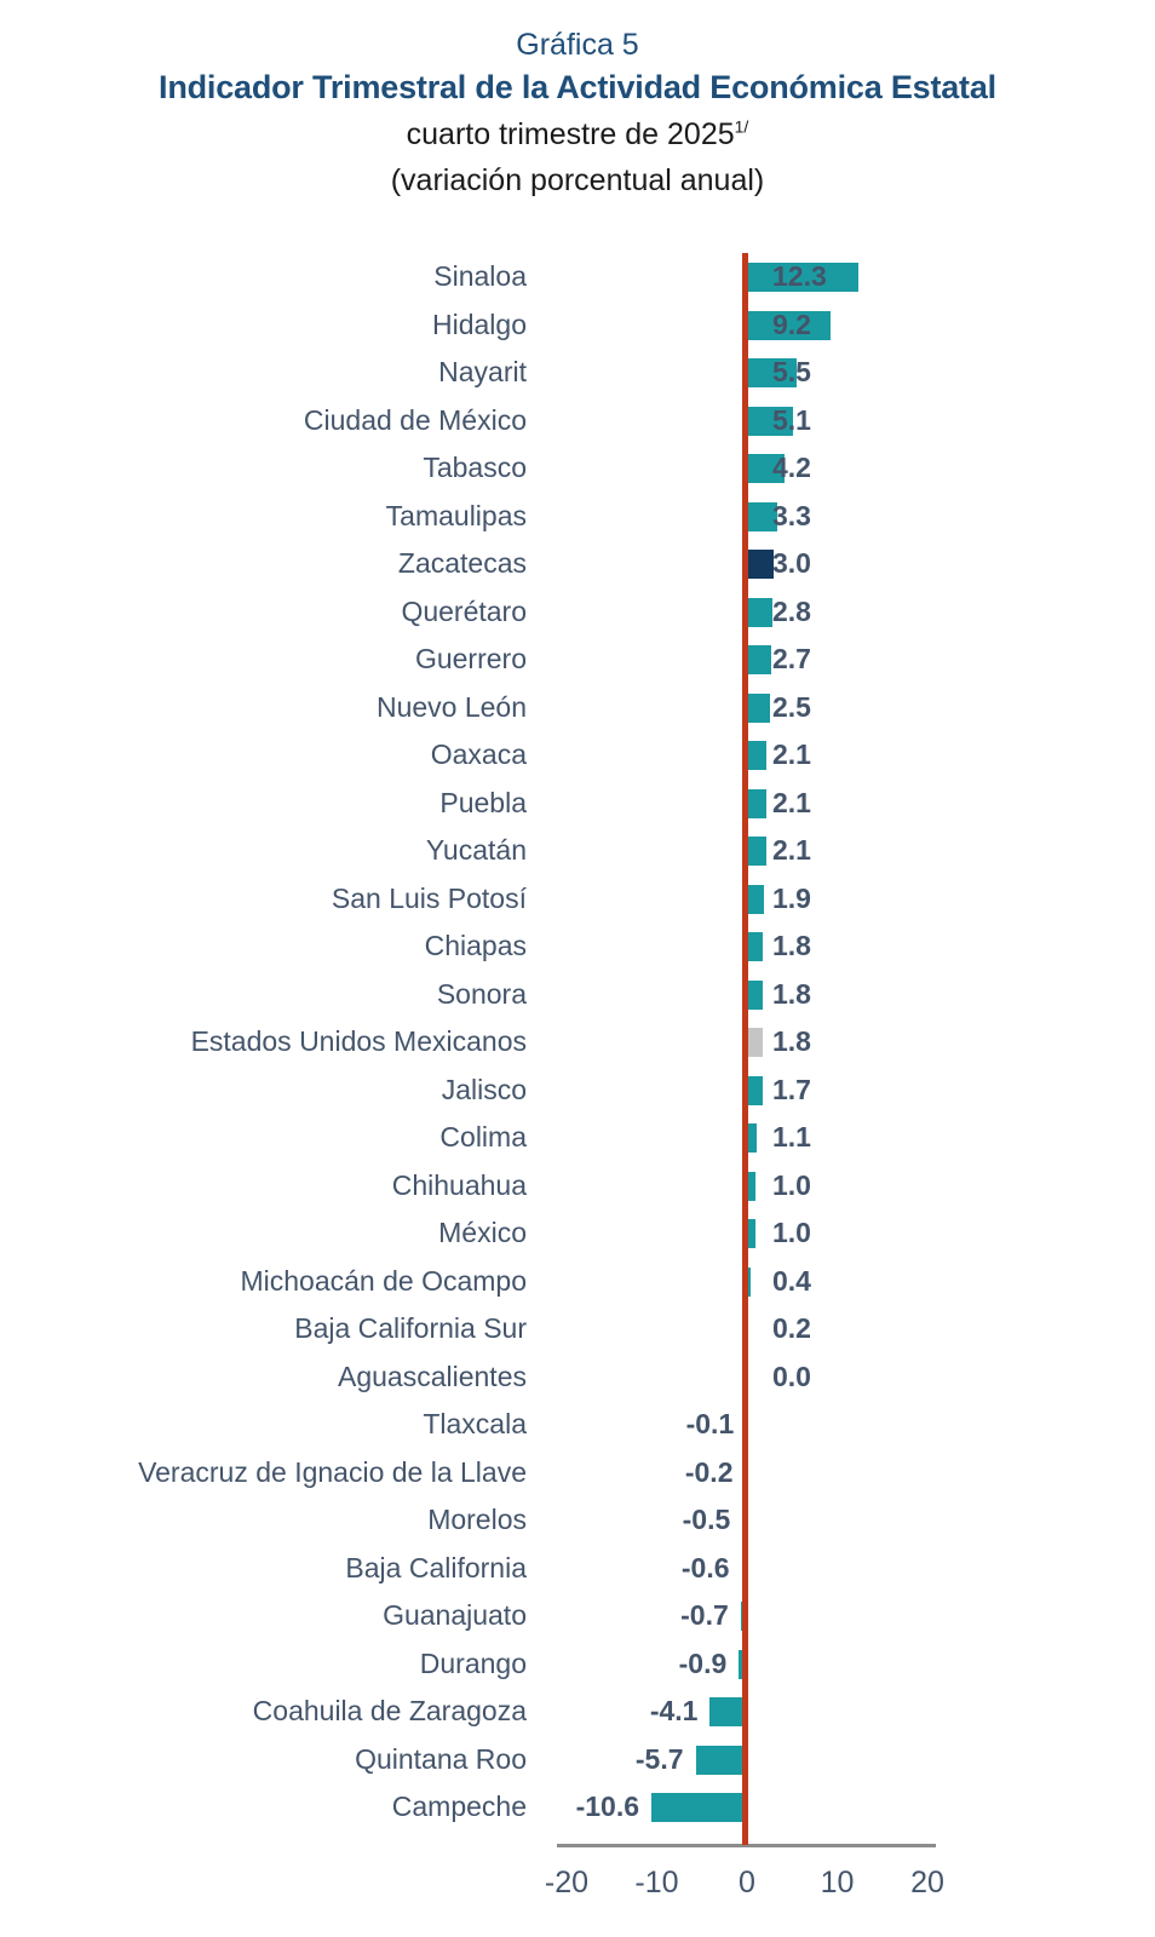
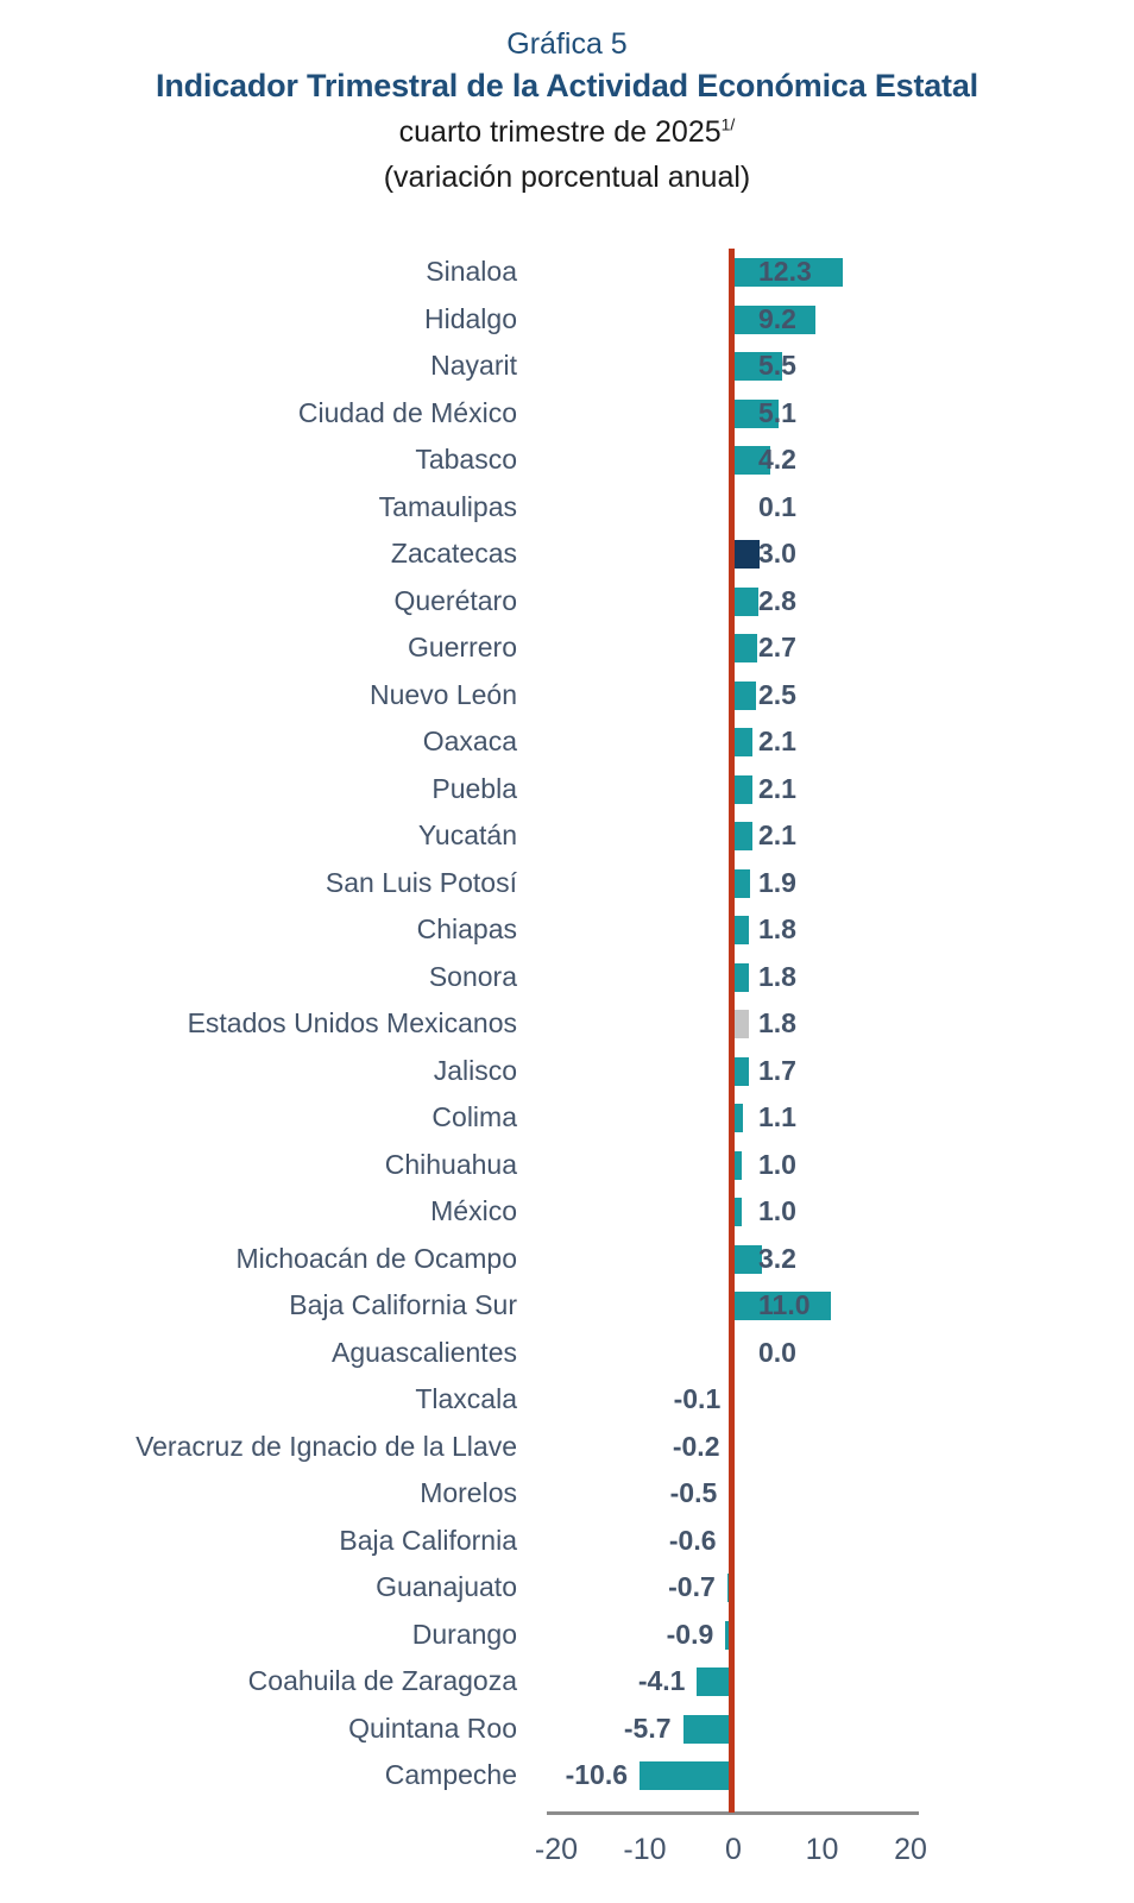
Tamaulipas: 3.3 -> 0.1
Michoacán de Ocampo: 0.4 -> 3.2
Baja California Sur: 0.2 -> 11.0
